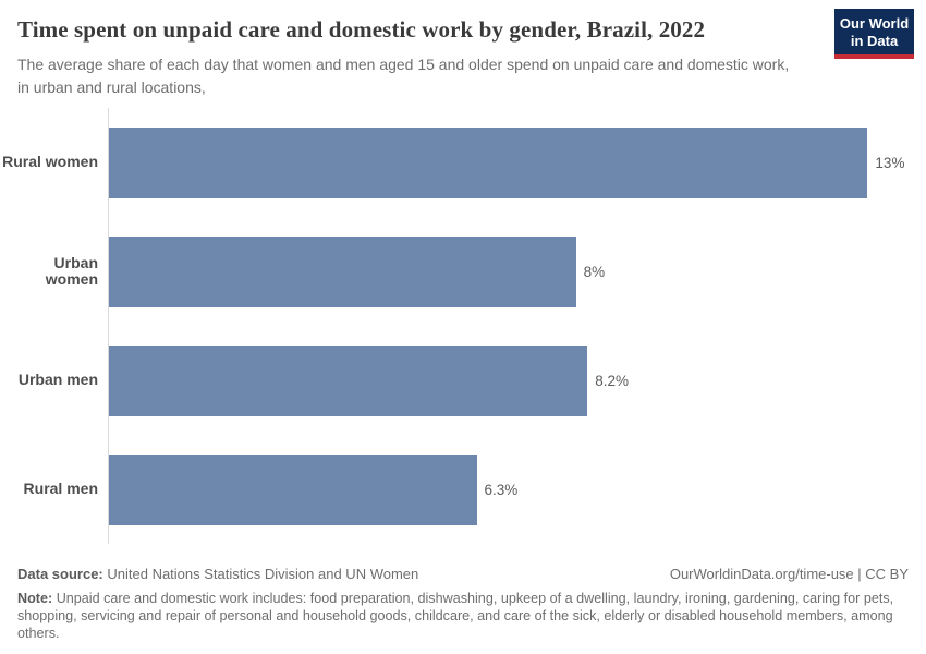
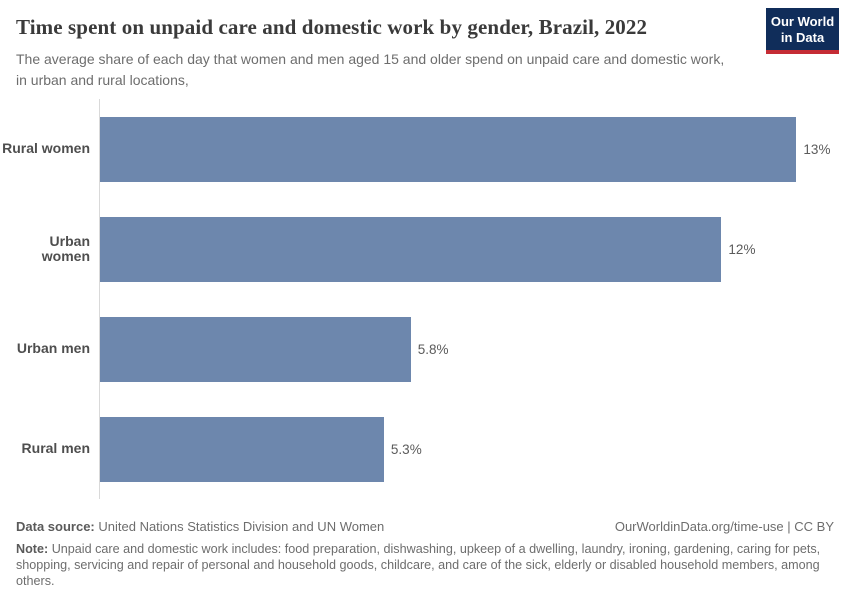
Urban women: 8% -> 12%
Urban men: 8.2% -> 5.8%
Rural men: 6.3% -> 5.3%
